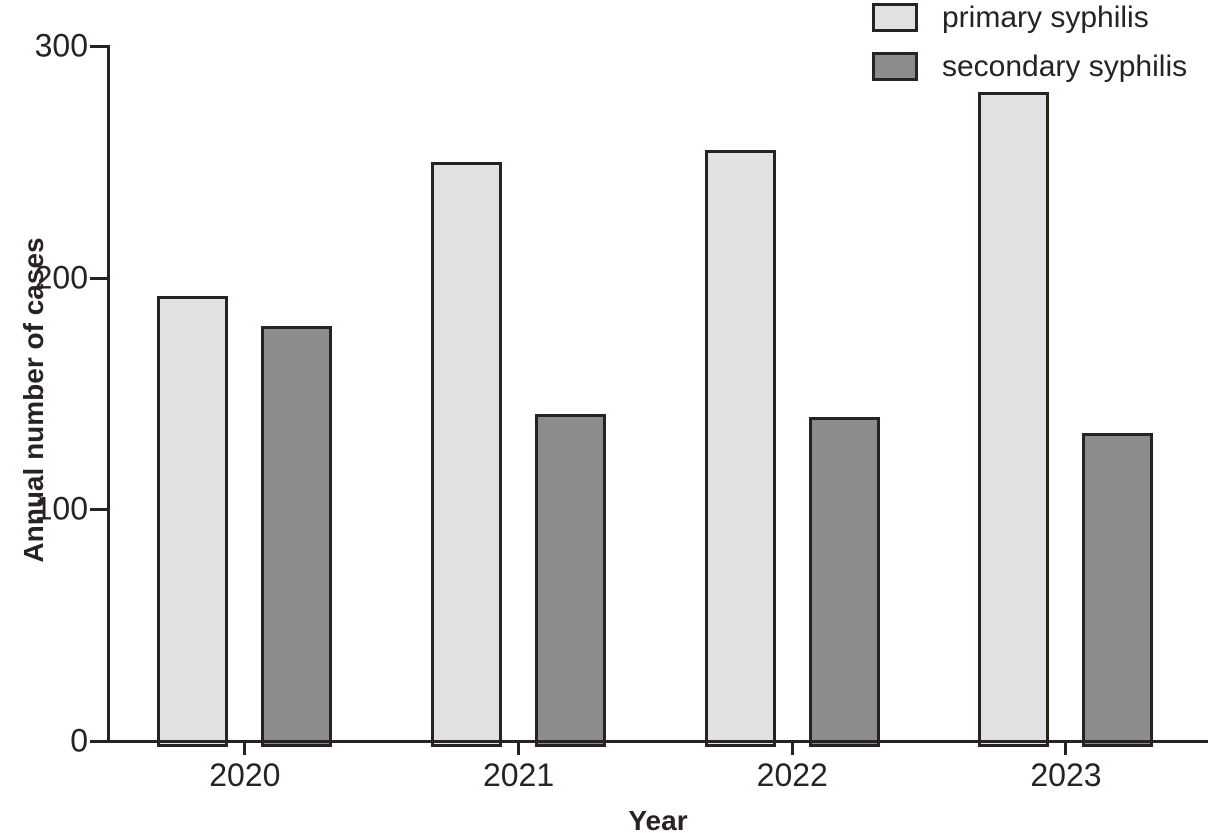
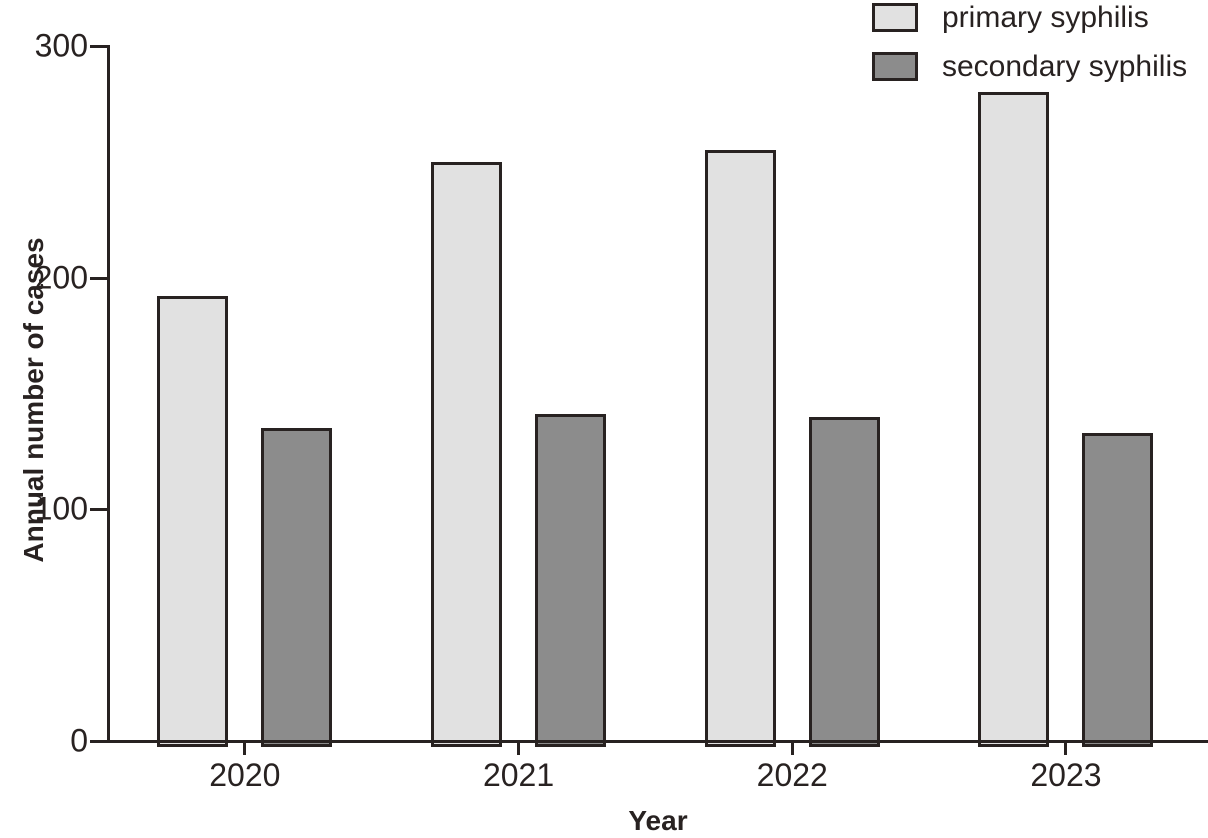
secondary syphilis/2020: 179 -> 135
